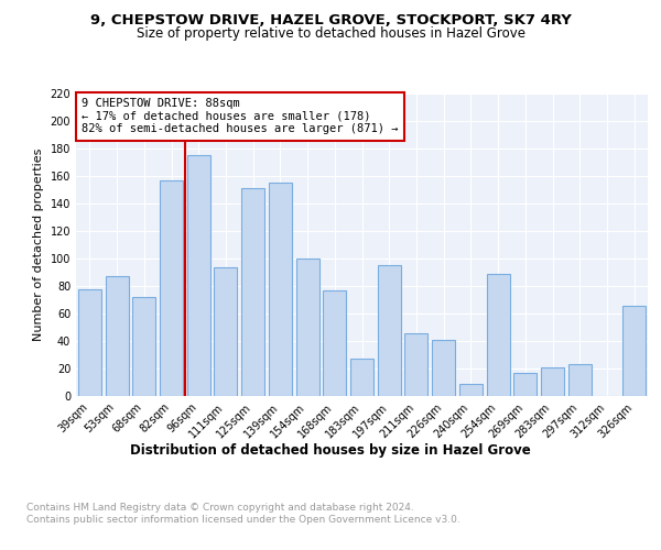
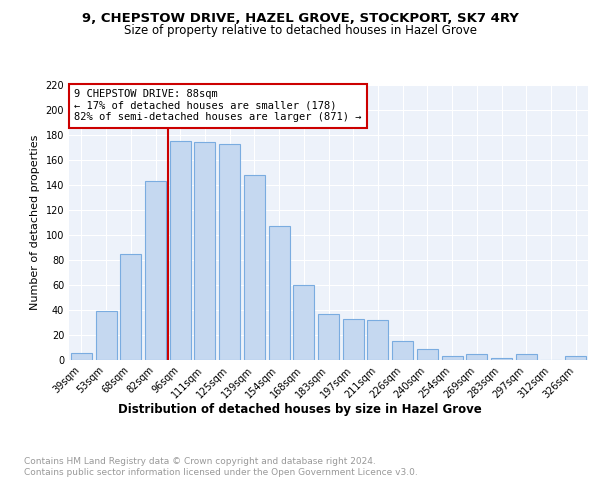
39sqm: 78 -> 6
53sqm: 87 -> 39
68sqm: 72 -> 85
82sqm: 157 -> 143
111sqm: 94 -> 174
125sqm: 151 -> 173
139sqm: 155 -> 148
154sqm: 100 -> 107
168sqm: 77 -> 60
183sqm: 27 -> 37
197sqm: 95 -> 33
211sqm: 46 -> 32
226sqm: 41 -> 15
254sqm: 89 -> 3
269sqm: 17 -> 5
283sqm: 21 -> 2
297sqm: 23 -> 5
326sqm: 66 -> 3
